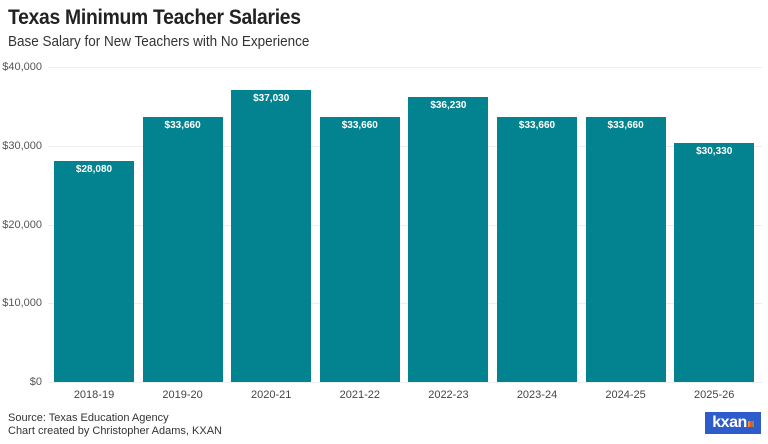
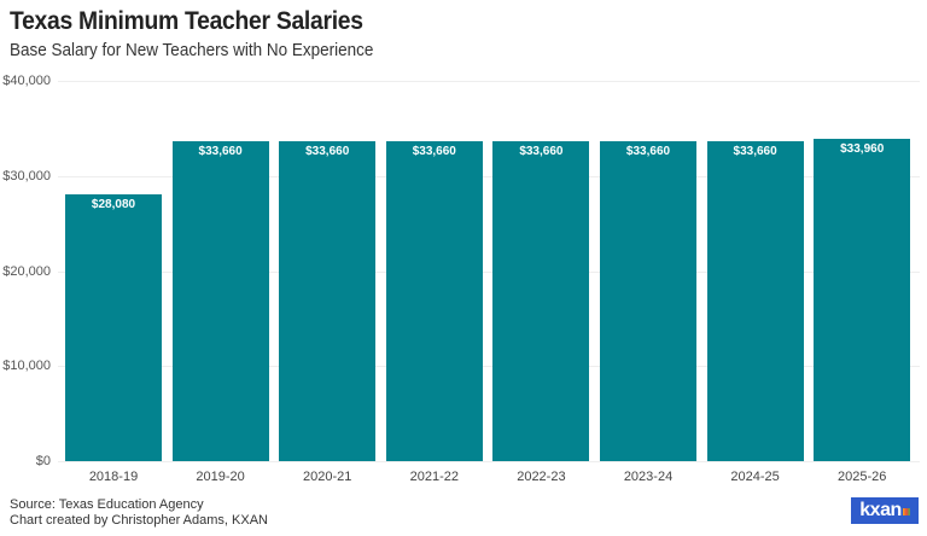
2020-21: $37,030 -> $33,660
2022-23: $36,230 -> $33,660
2025-26: $30,330 -> $33,960
